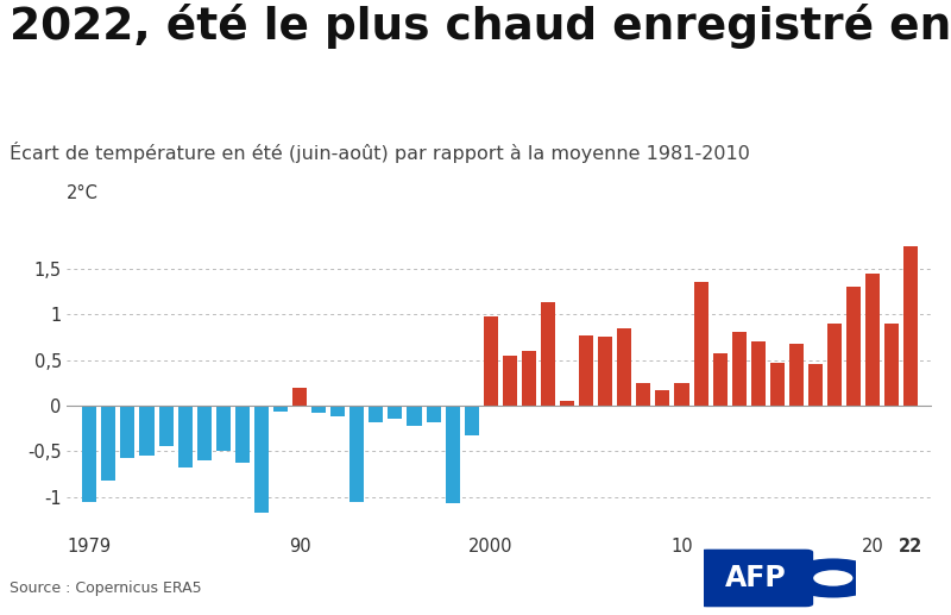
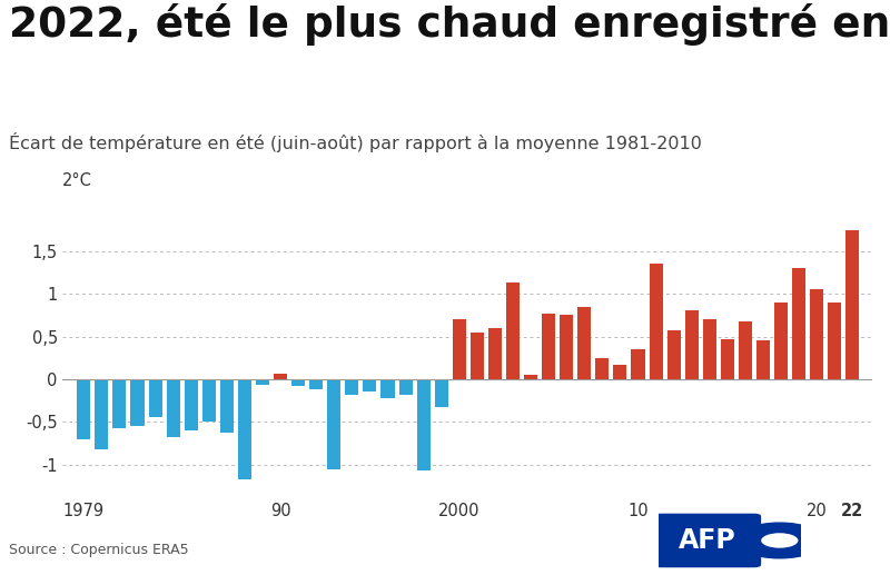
1979: -1,06 -> -0,70
90: 0,20 -> 0,07
2000: 0,98 -> 0,70
10: 0,24 -> 0,35
20: 1,44 -> 1,05
